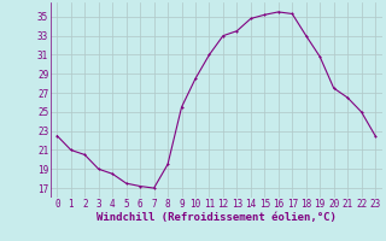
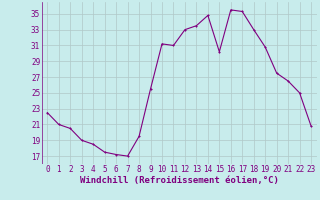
10: 28.5 -> 31.2
15: 35.2 -> 30.2
23: 22.5 -> 20.8
